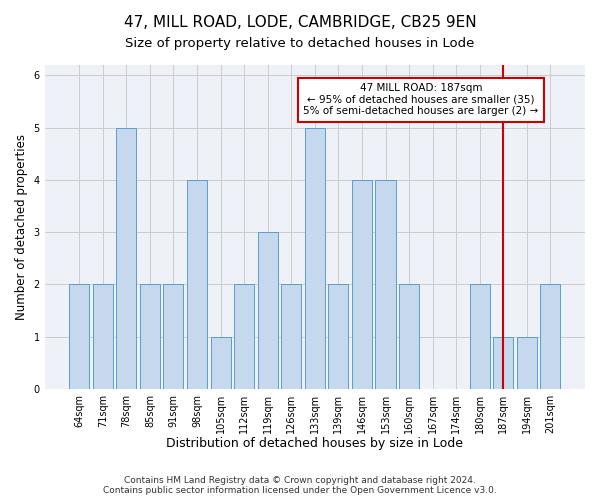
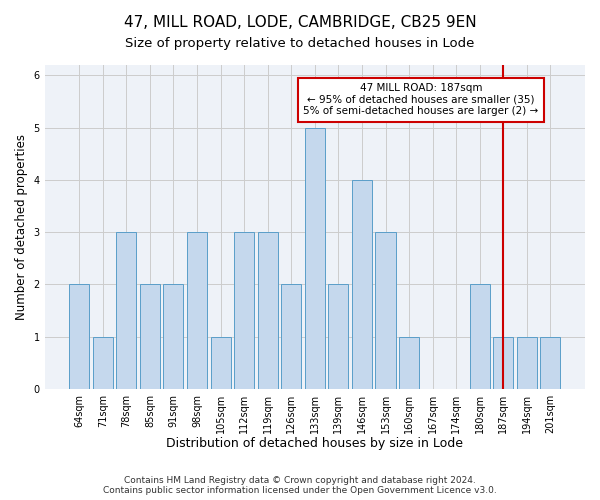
71sqm: 2 -> 1
78sqm: 5 -> 3
98sqm: 4 -> 3
112sqm: 2 -> 3
153sqm: 4 -> 3
160sqm: 2 -> 1
201sqm: 2 -> 1
